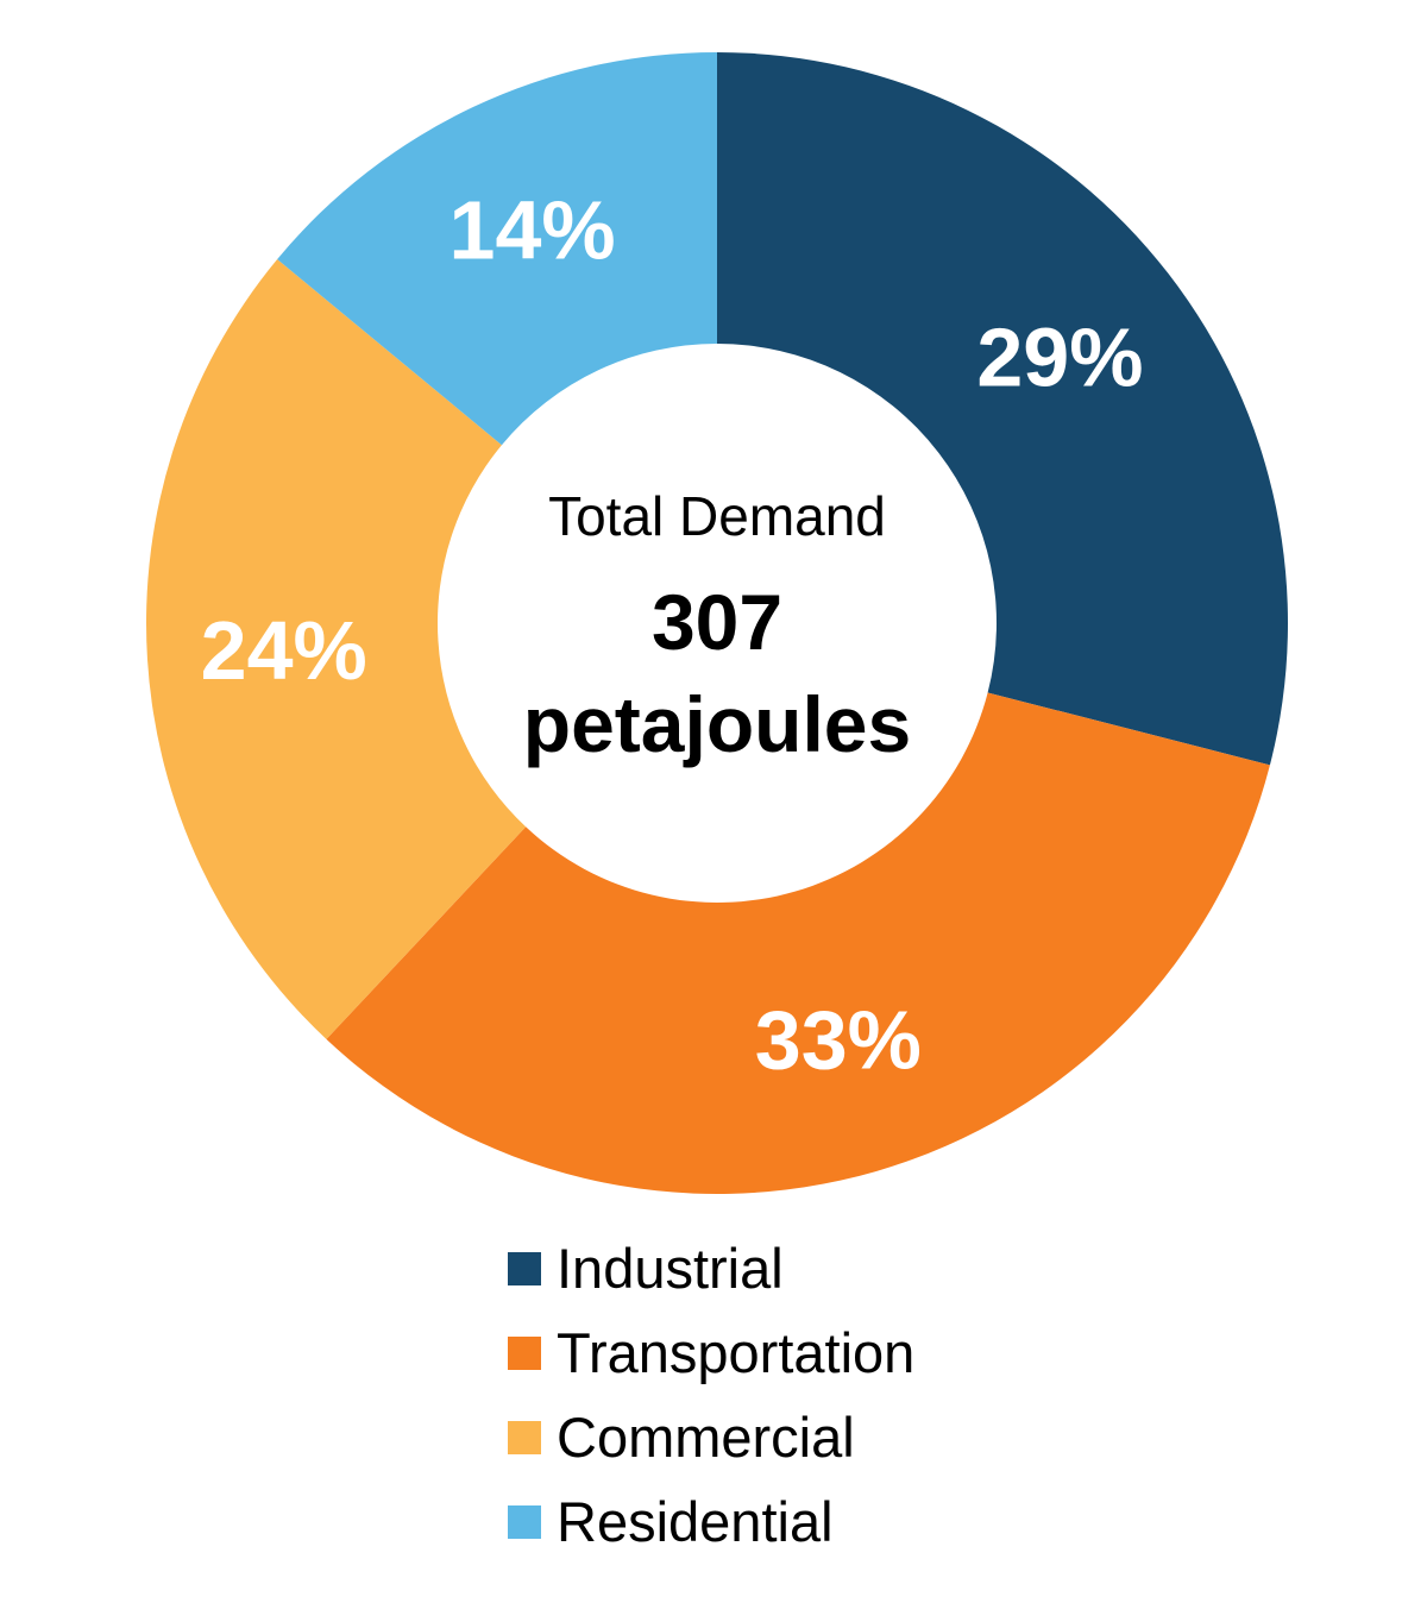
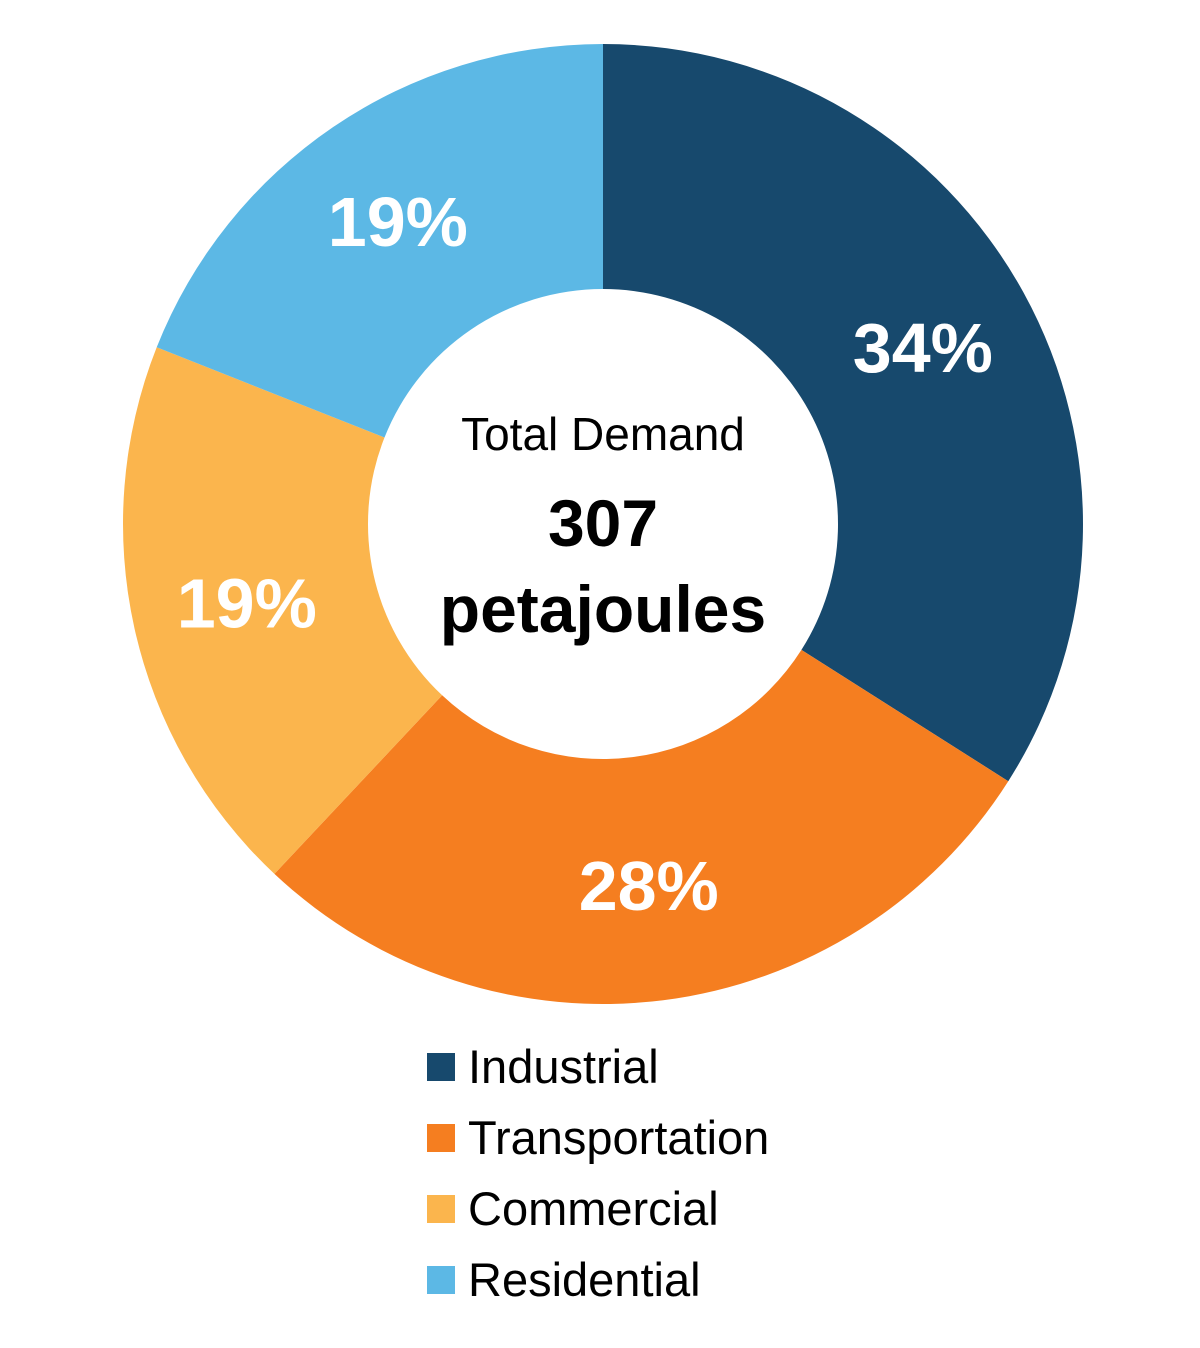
Industrial: 29% -> 34%
Transportation: 33% -> 28%
Commercial: 24% -> 19%
Residential: 14% -> 19%
